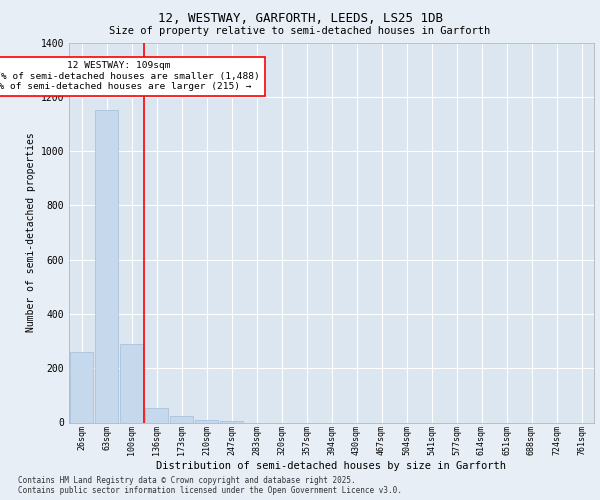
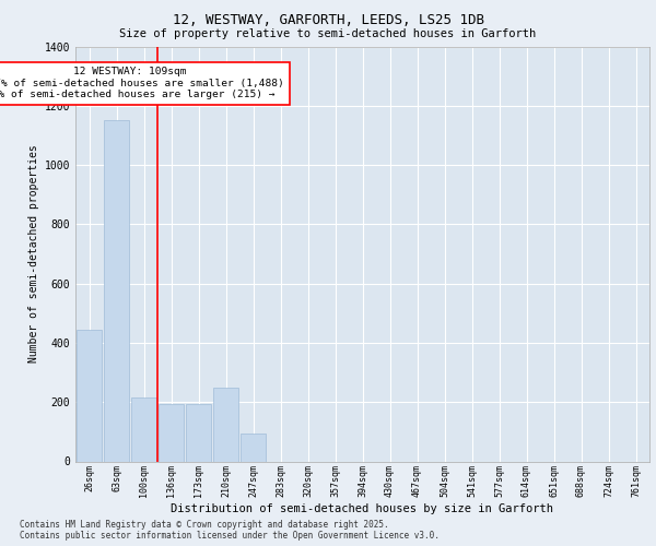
26sqm: 258 -> 445
100sqm: 290 -> 215
136sqm: 52 -> 195
173sqm: 25 -> 195
210sqm: 10 -> 250
247sqm: 5 -> 95
